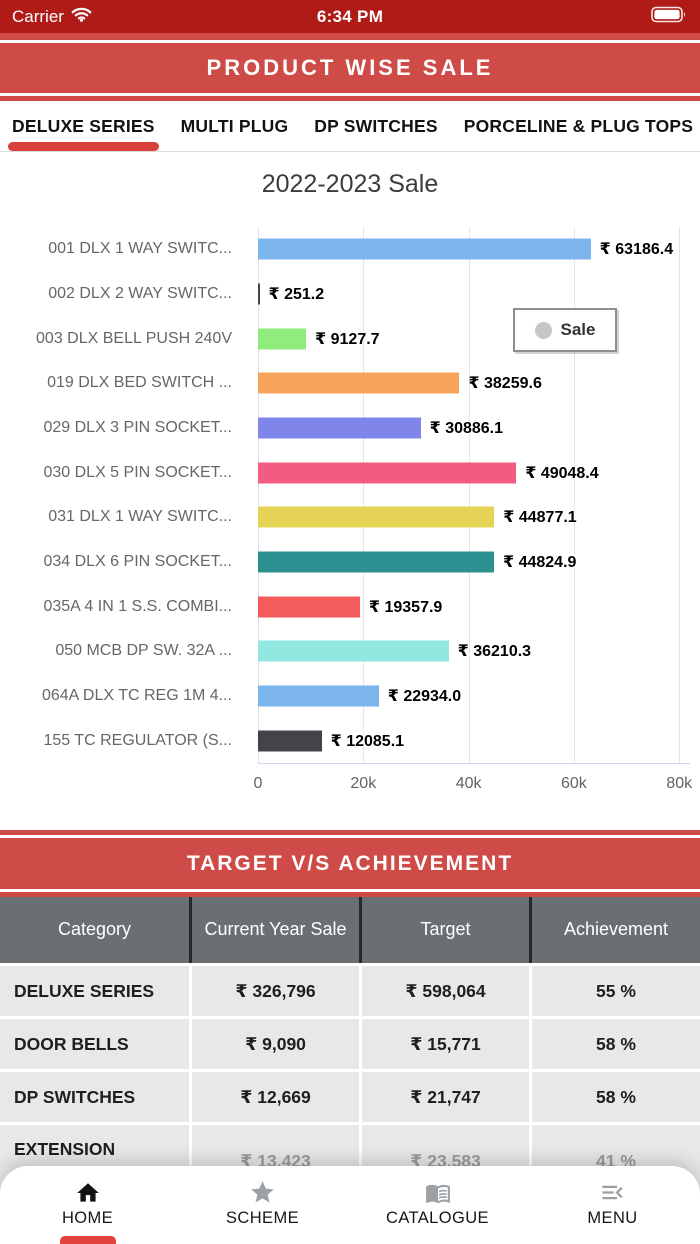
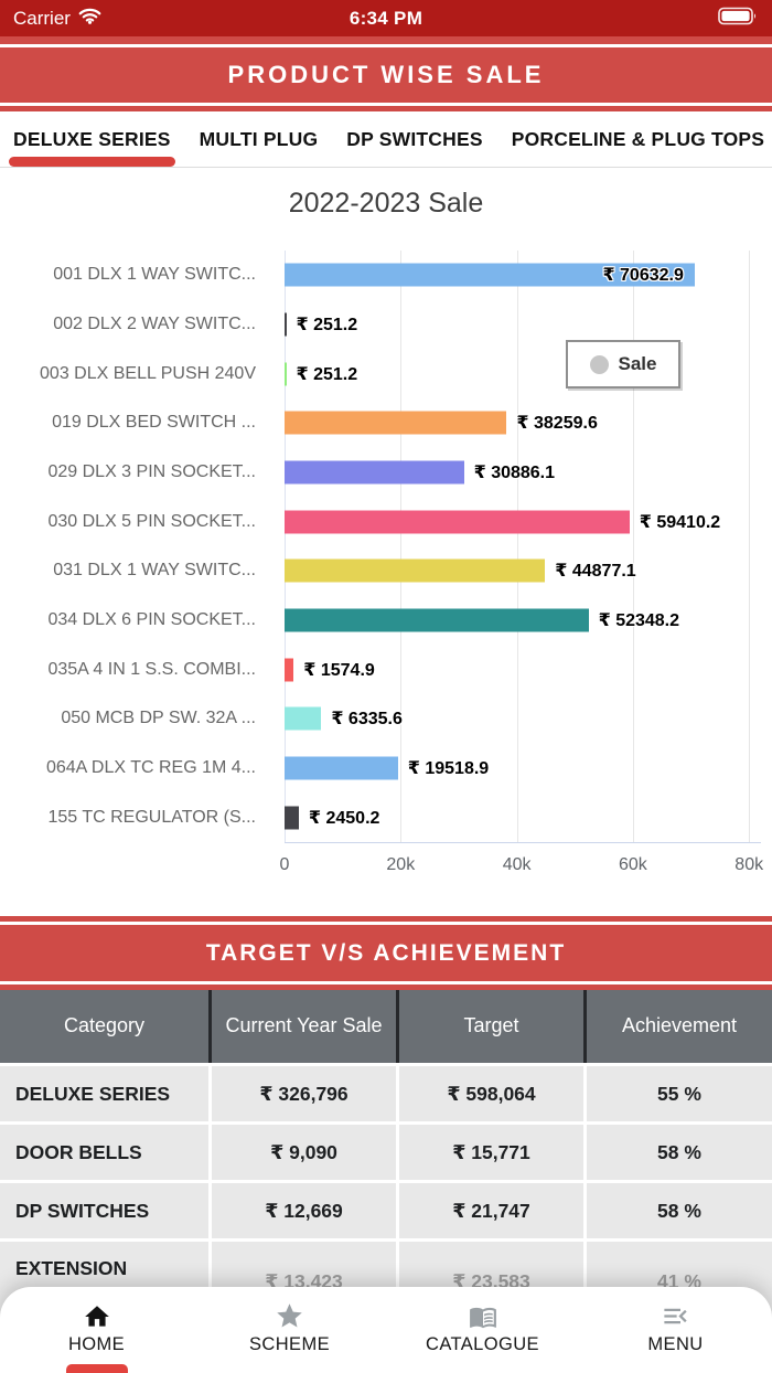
001 DLX 1 WAY SWITC...: 63186.4 -> 70632.9
003 DLX BELL PUSH 240V: 9127.7 -> 251.2
030 DLX 5 PIN SOCKET...: 49048.4 -> 59410.2
034 DLX 6 PIN SOCKET...: 44824.9 -> 52348.2
035A 4 IN 1 S.S. COMBI...: 19357.9 -> 1574.9
050 MCB DP SW. 32A ...: 36210.3 -> 6335.6
064A DLX TC REG 1M 4...: 22934.0 -> 19518.9
155 TC REGULATOR (S...: 12085.1 -> 2450.2
